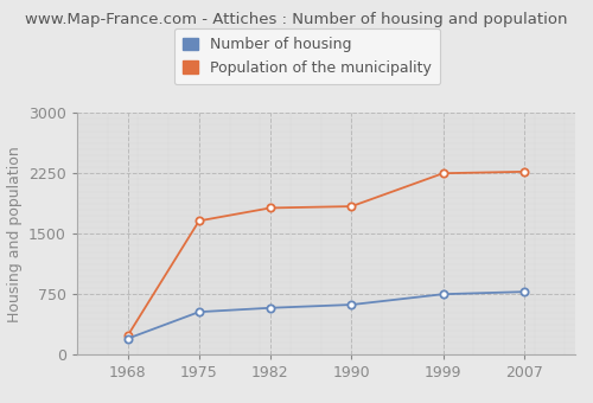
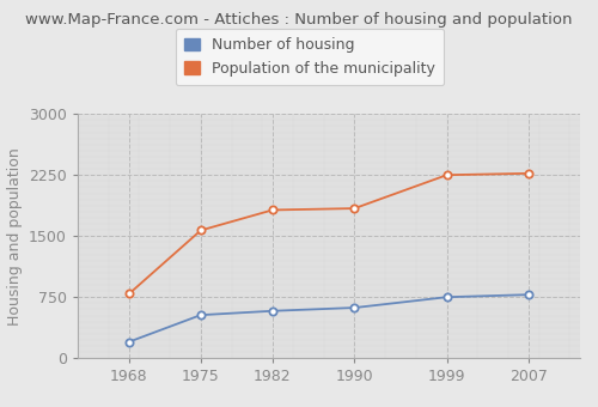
Population of the municipality/1968: 240 -> 790
Population of the municipality/1975: 1660 -> 1570
